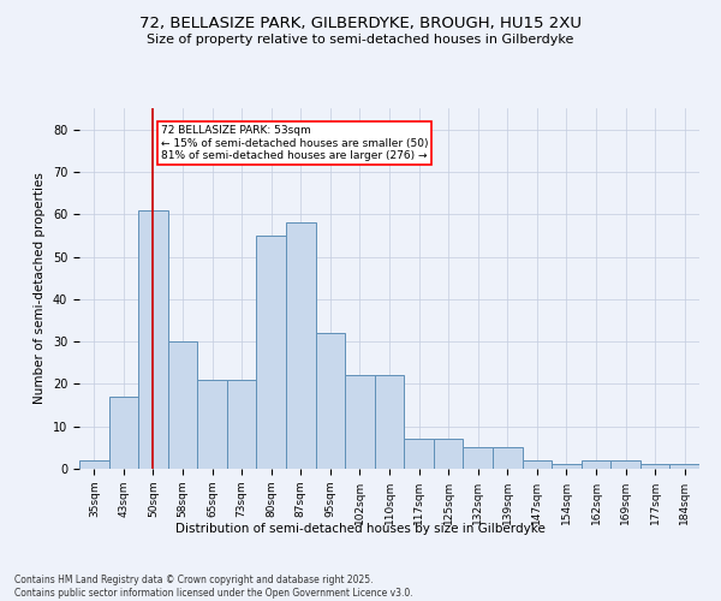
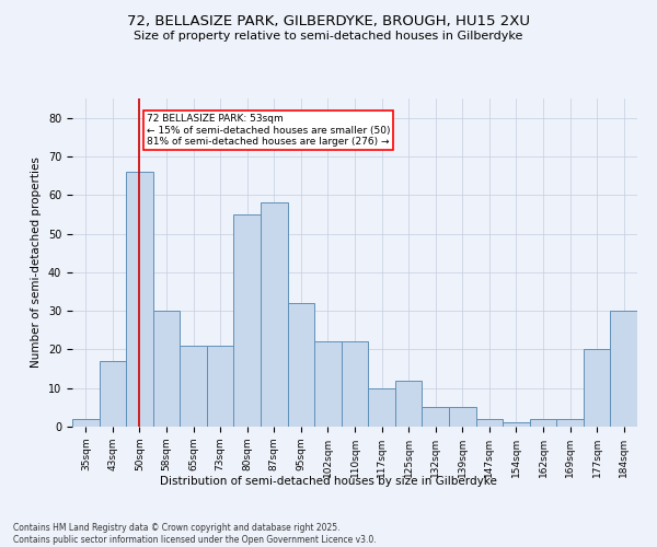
50sqm: 61 -> 66
117sqm: 7 -> 10
125sqm: 7 -> 12
177sqm: 1 -> 20
184sqm: 1 -> 30
